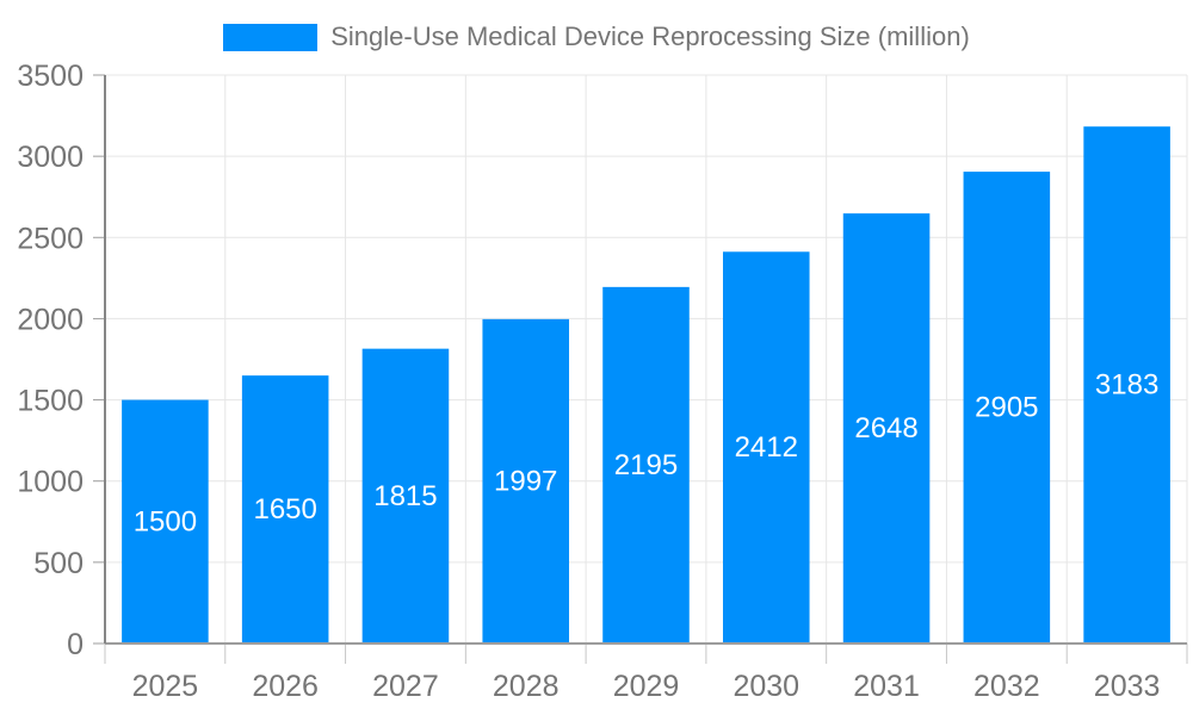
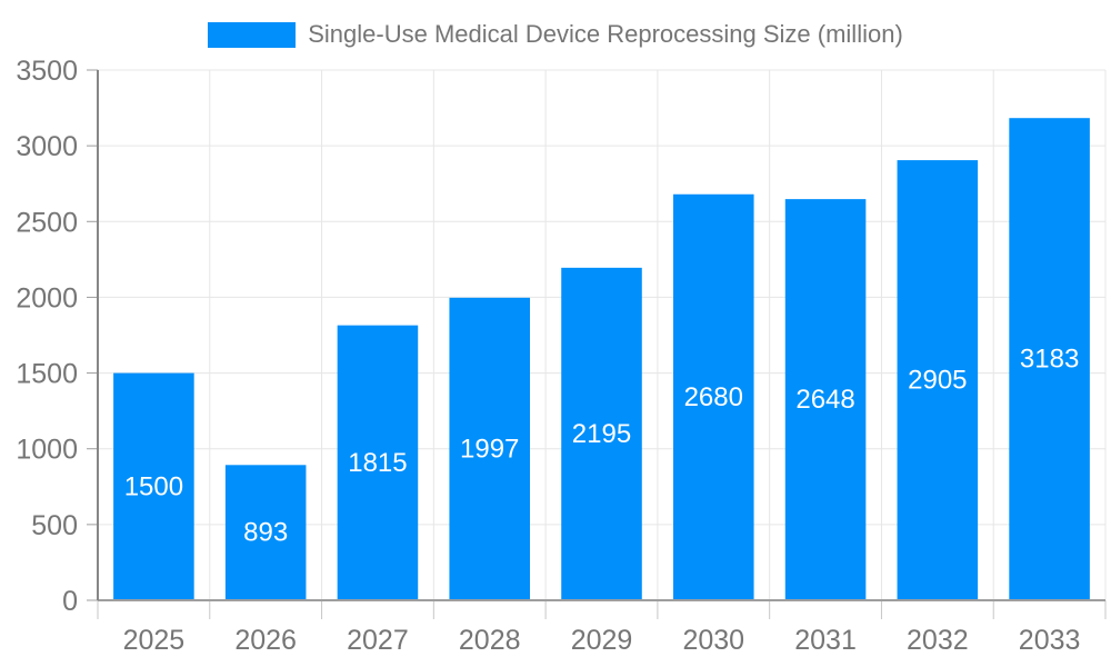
2026: 1650 -> 893
2030: 2412 -> 2680
